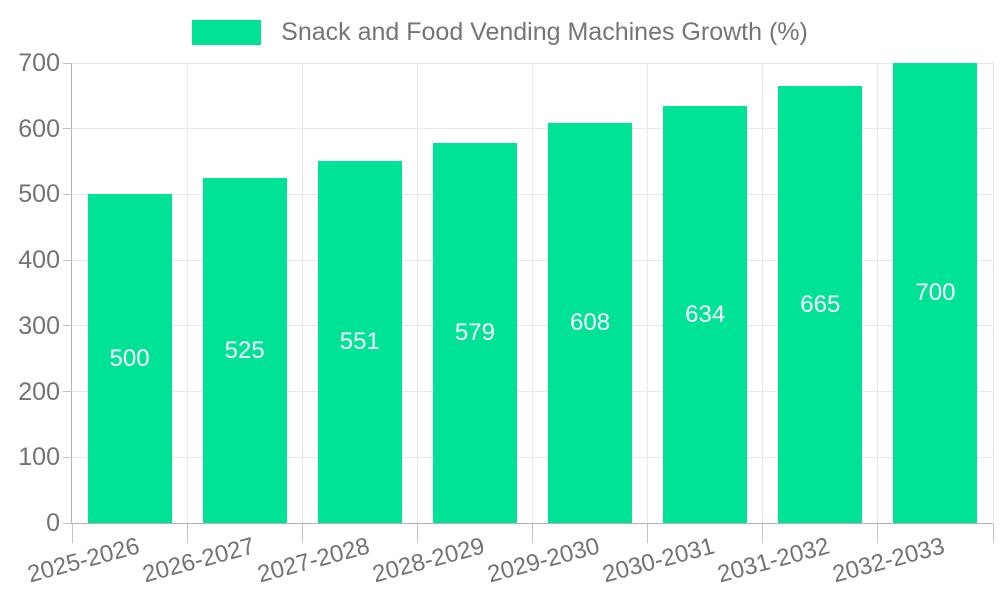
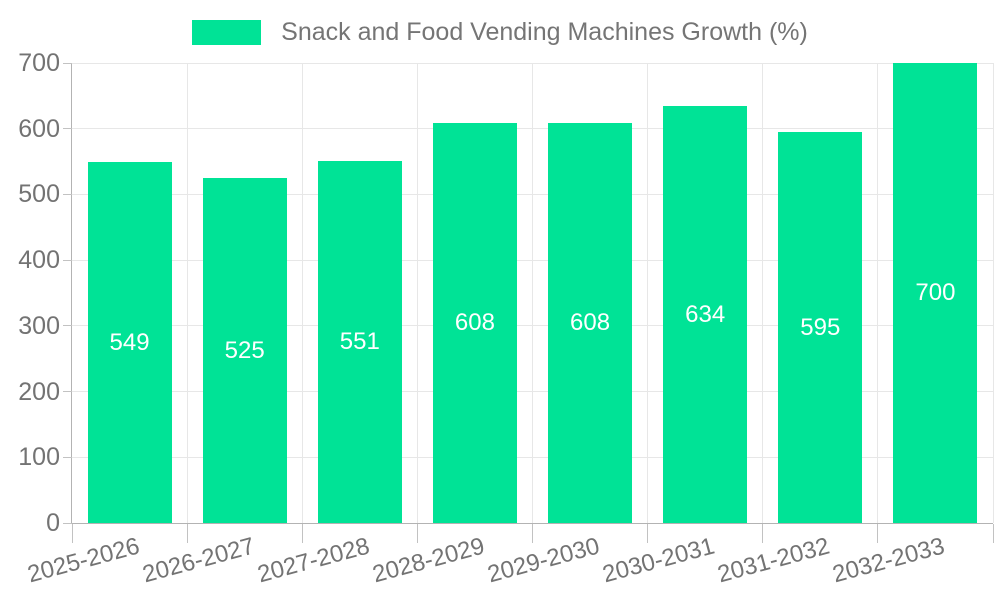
2025-2026: 500 -> 549
2028-2029: 579 -> 608
2031-2032: 665 -> 595
